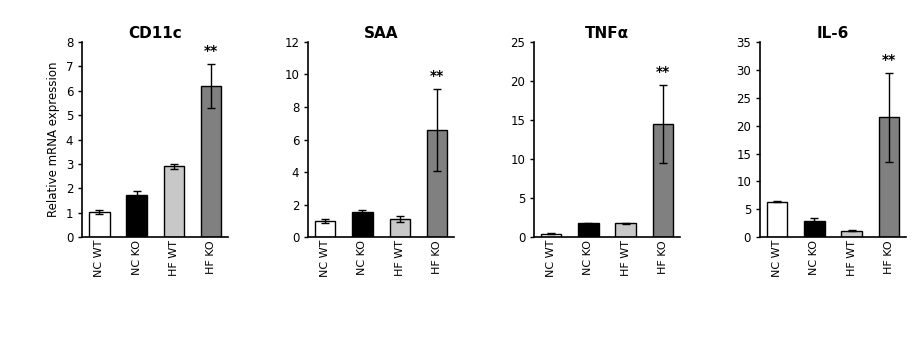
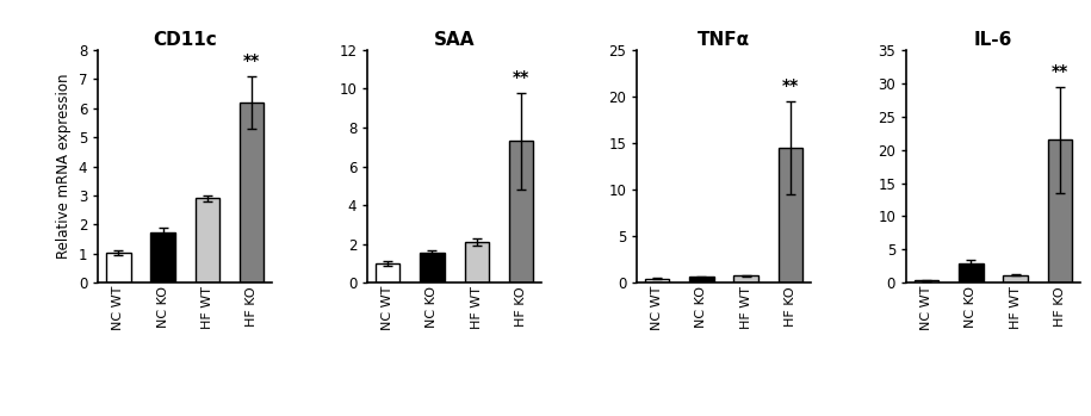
SAA/HF WT: 1.1 -> 2.1
SAA/HF KO: 6.6 -> 7.3
TNFα/NC KO: 1.8 -> 0.7
TNFα/HF WT: 1.8 -> 0.8
IL-6/NC WT: 6.4 -> 0.4
